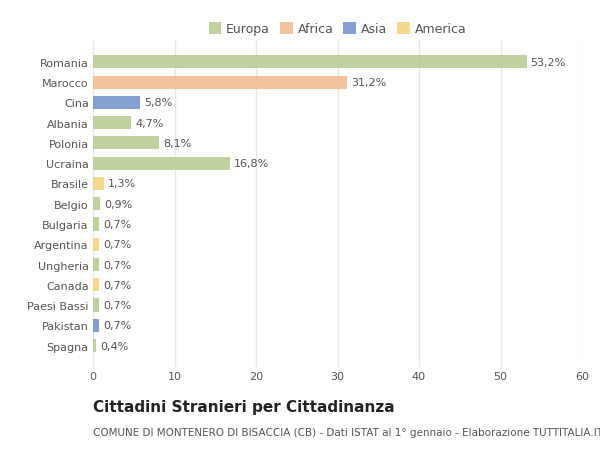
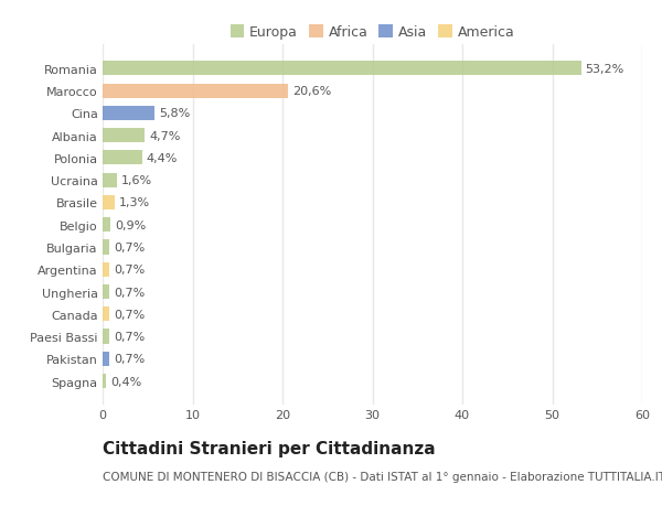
Marocco: 31,2% -> 20,6%
Polonia: 8,1% -> 4,4%
Ucraina: 16,8% -> 1,6%
